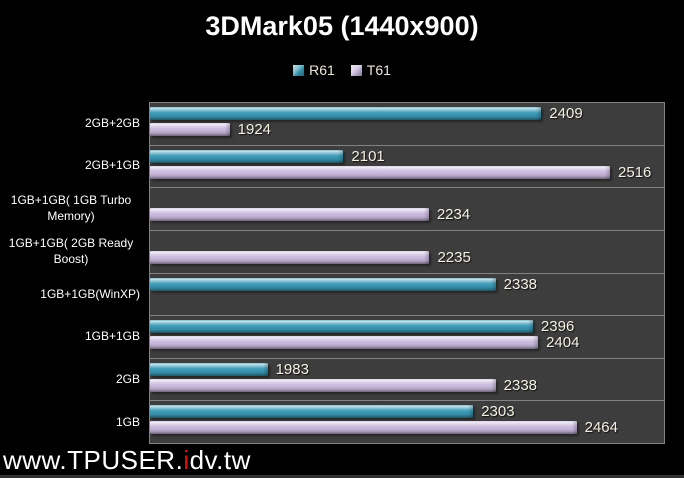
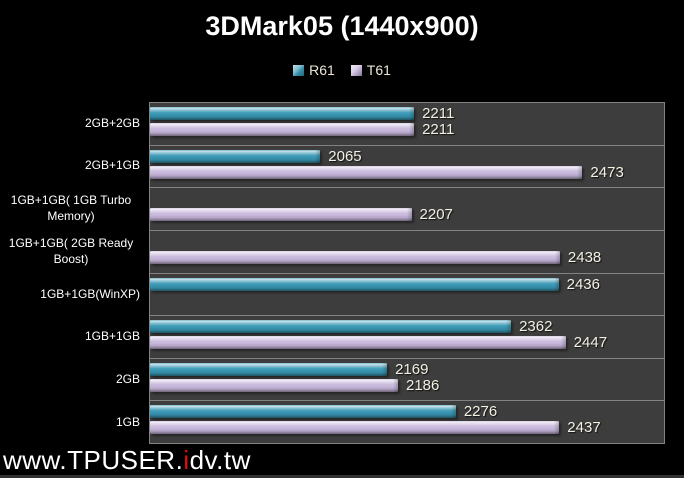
R61/2GB+2GB: 2409 -> 2211
T61/2GB+2GB: 1924 -> 2211
R61/2GB+1GB: 2101 -> 2065
T61/2GB+1GB: 2516 -> 2473
T61/1GB+1GB( 1GB Turbo Memory): 2234 -> 2207
T61/1GB+1GB( 2GB Ready Boost): 2235 -> 2438
R61/1GB+1GB(WinXP): 2338 -> 2436
R61/1GB+1GB: 2396 -> 2362
T61/1GB+1GB: 2404 -> 2447
R61/2GB: 1983 -> 2169
T61/2GB: 2338 -> 2186
R61/1GB: 2303 -> 2276
T61/1GB: 2464 -> 2437
